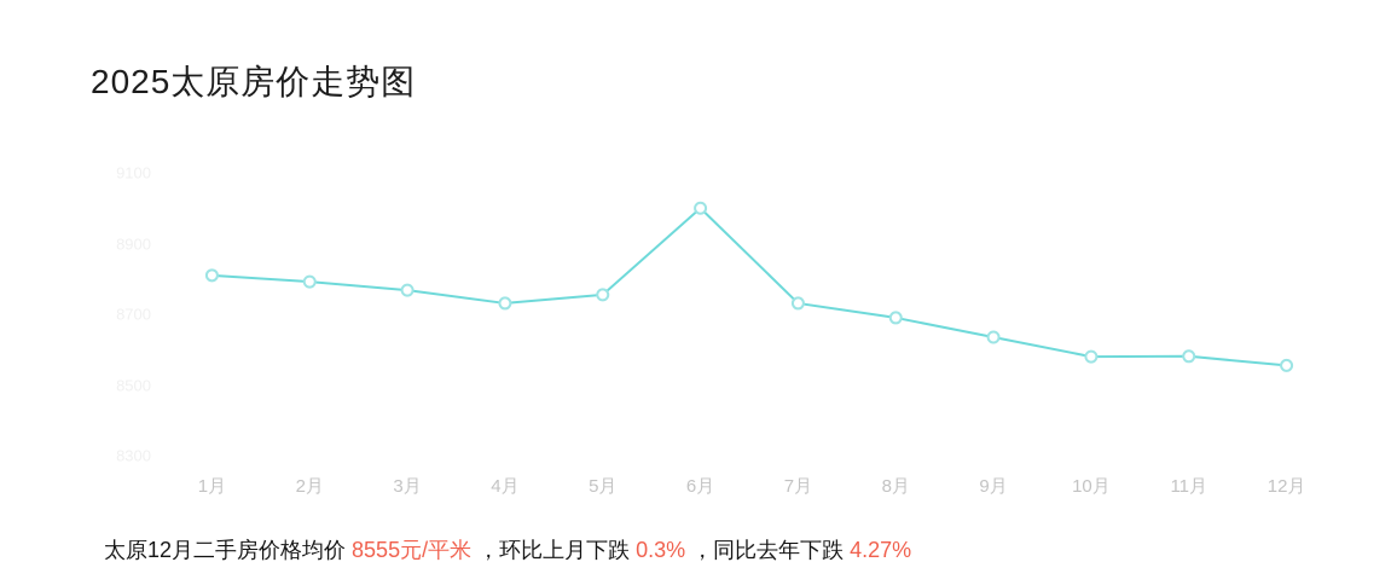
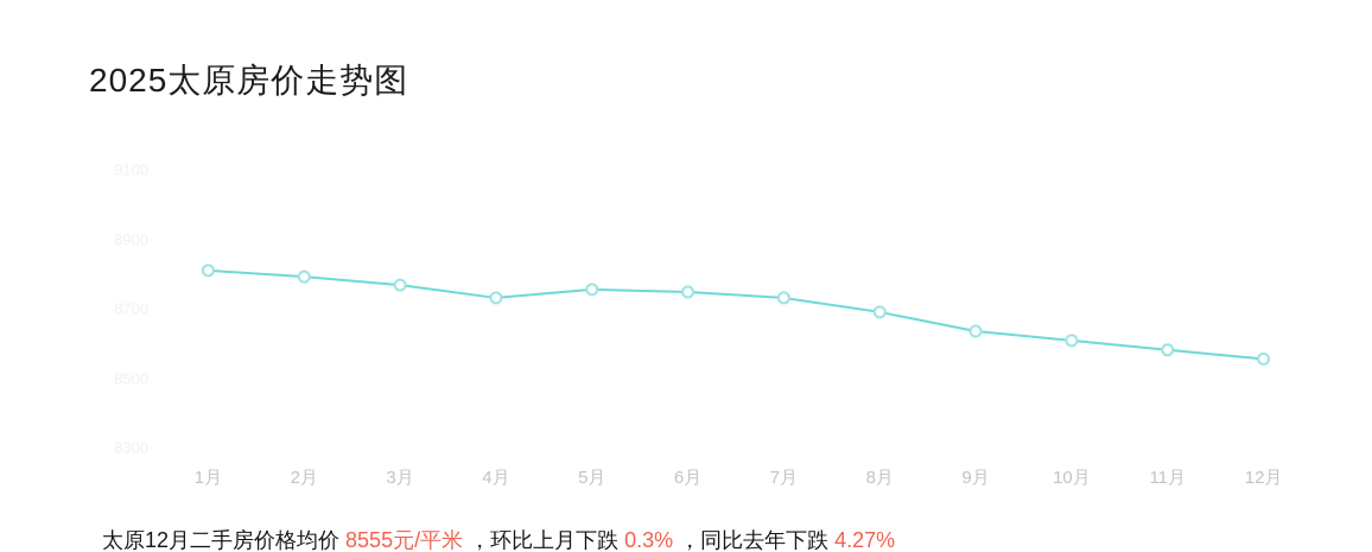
6月: 9000 -> 8750
10月: 8580 -> 8610
